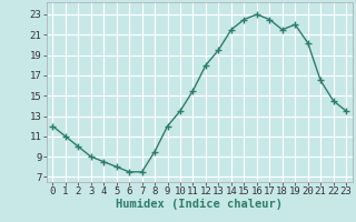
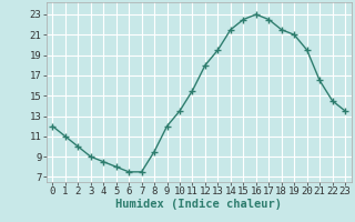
19: 22.0 -> 21.0
20: 20.2 -> 19.5
